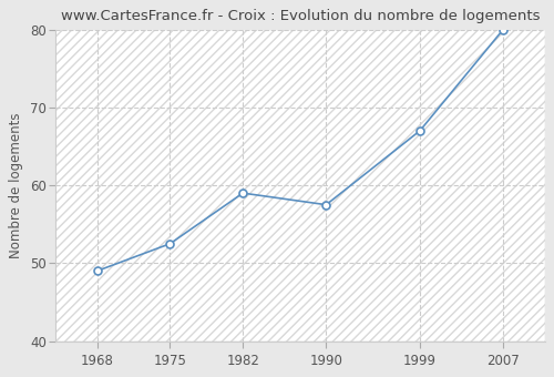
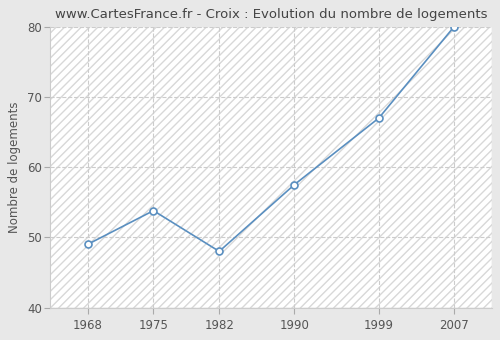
1975: 52.5 -> 53.8
1982: 59.0 -> 48.0
